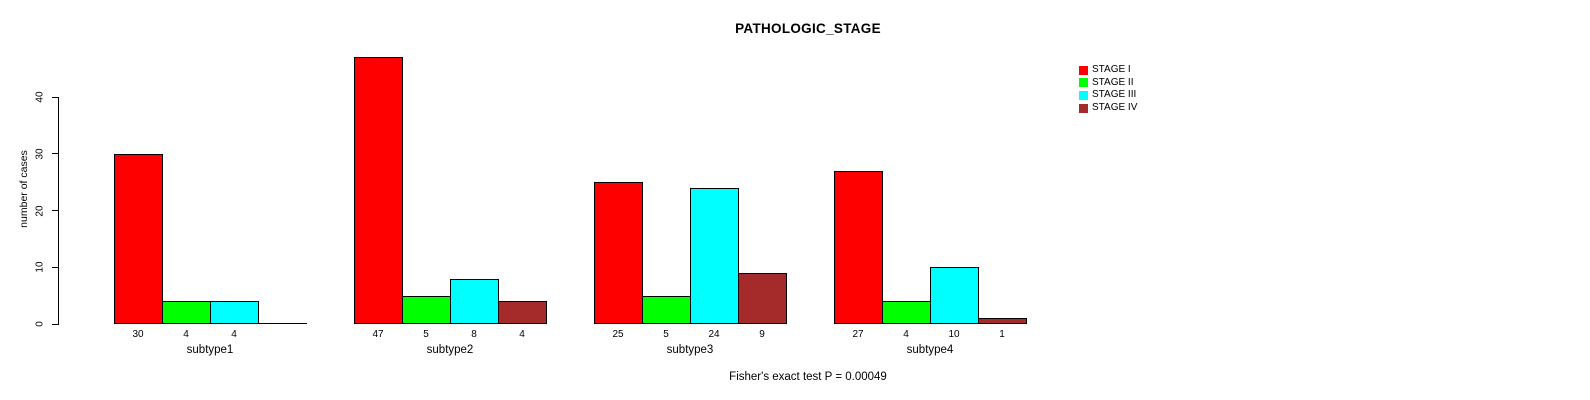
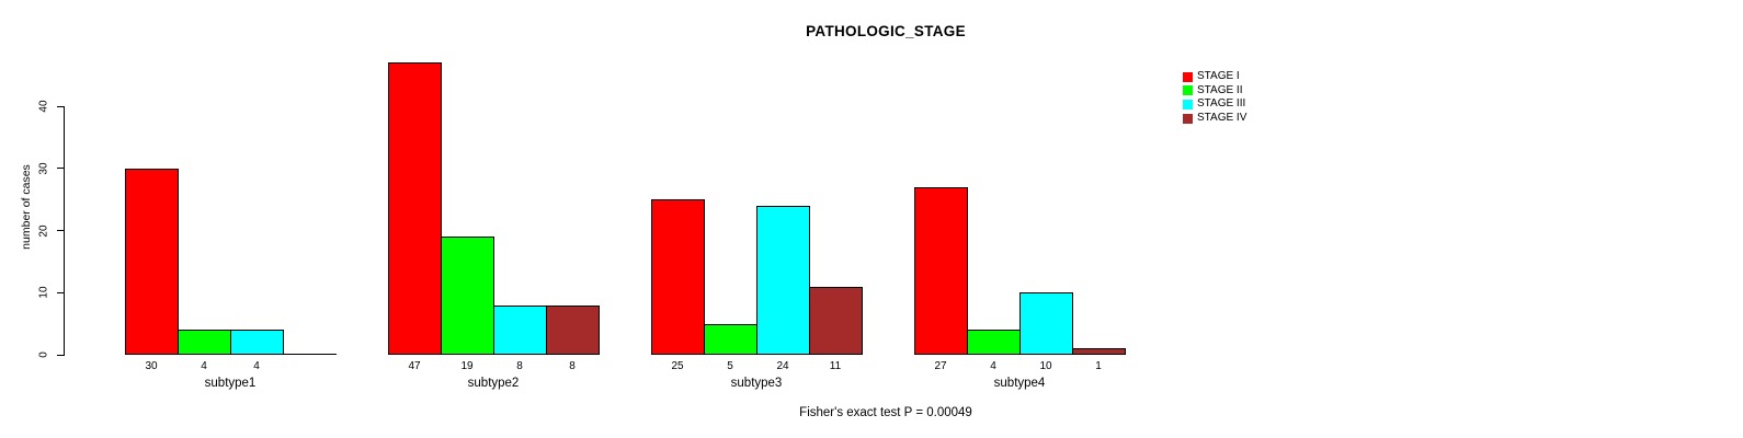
STAGE II/subtype2: 5 -> 19
STAGE IV/subtype2: 4 -> 8
STAGE IV/subtype3: 9 -> 11
